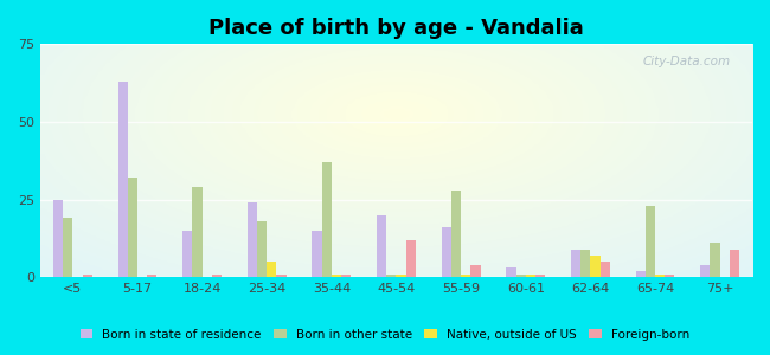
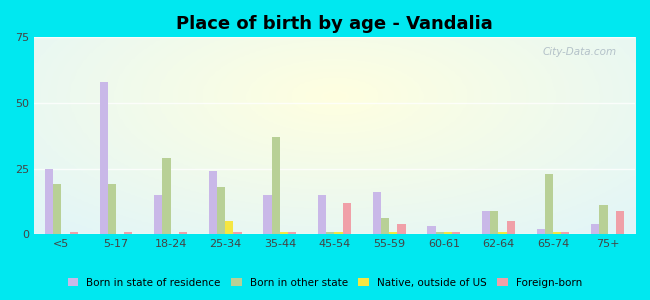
Born in state of residence/5-17: 63 -> 58
Born in other state/5-17: 32 -> 19
Born in state of residence/45-54: 20 -> 15
Born in other state/55-59: 28 -> 6
Native, outside of US/62-64: 7 -> 1
